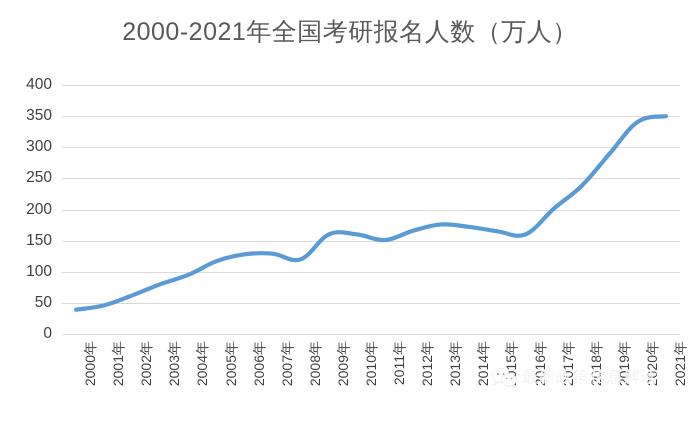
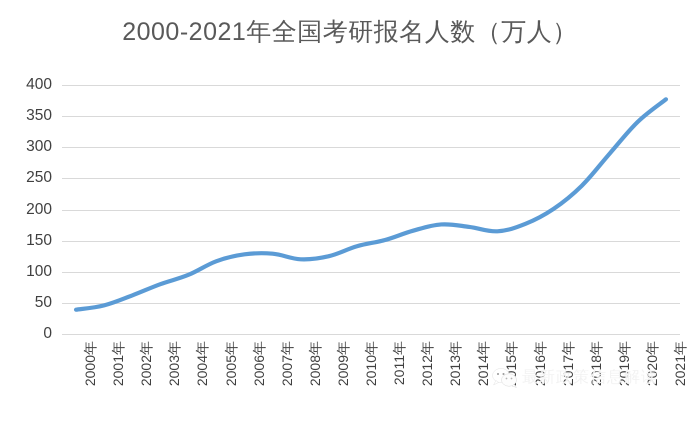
2009年: 160 -> 120
2010年: 160 -> 140
2016年: 160 -> 180
2021年: 350 -> 380
